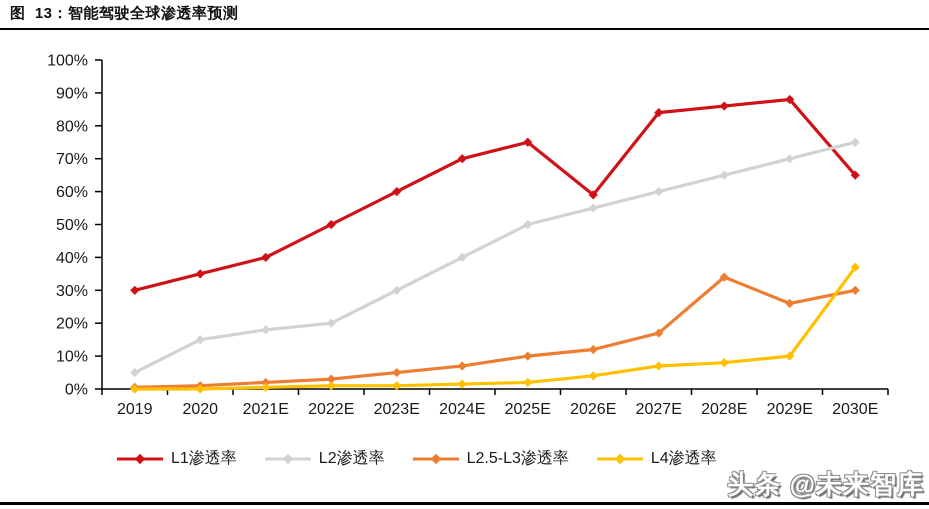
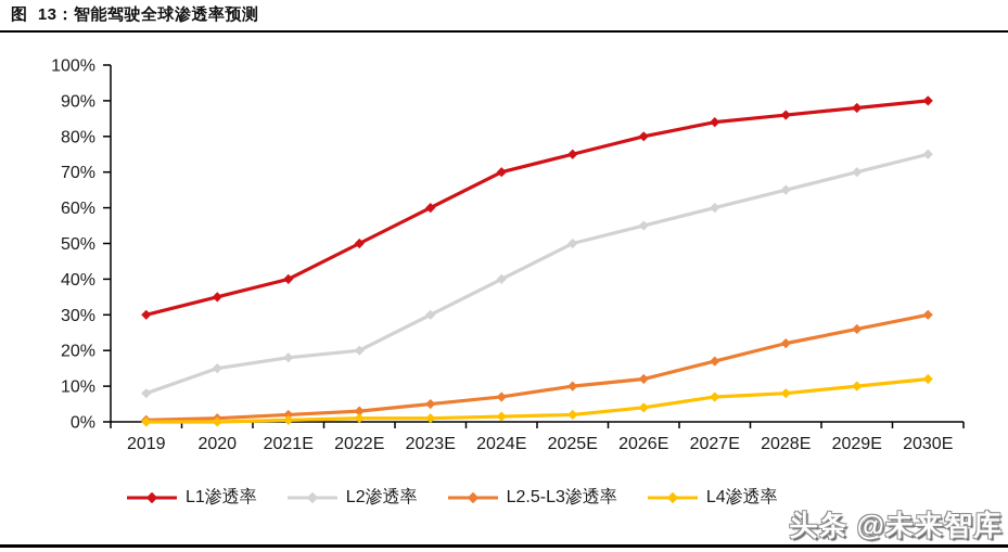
L2渗透率/2019: 5% -> 8%
L1渗透率/2026E: 59% -> 80%
L2.5-L3渗透率/2028E: 34% -> 22%
L1渗透率/2030E: 65% -> 90%
L4渗透率/2030E: 37% -> 12%
